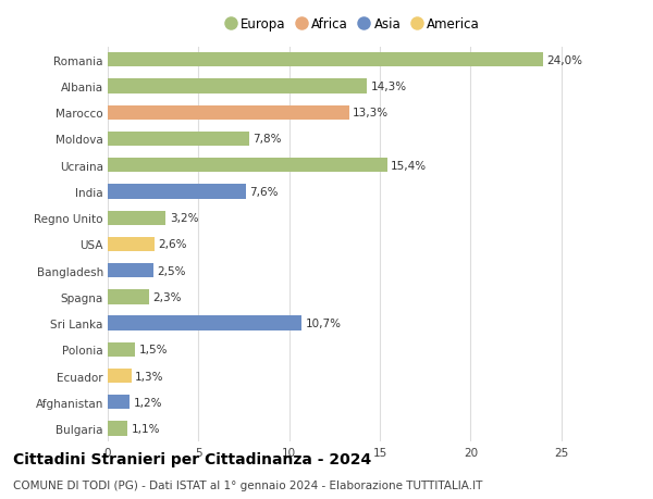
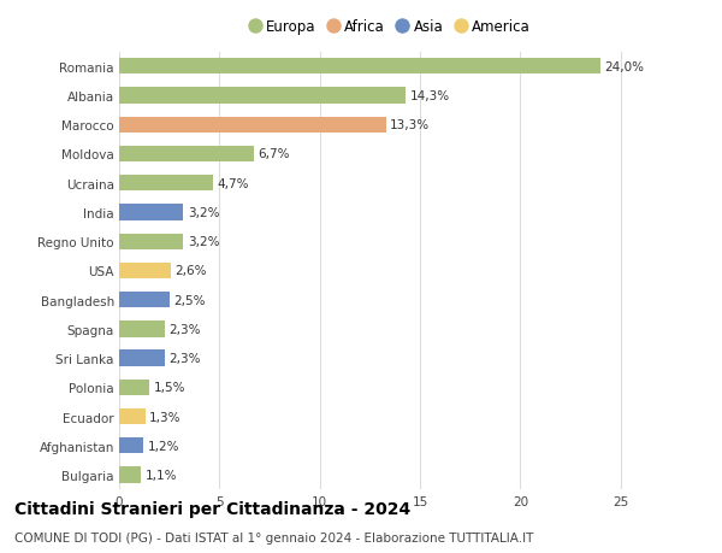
Moldova: 7,8% -> 6,7%
Ucraina: 15,4% -> 4,7%
India: 7,6% -> 3,2%
Sri Lanka: 10,7% -> 2,3%
